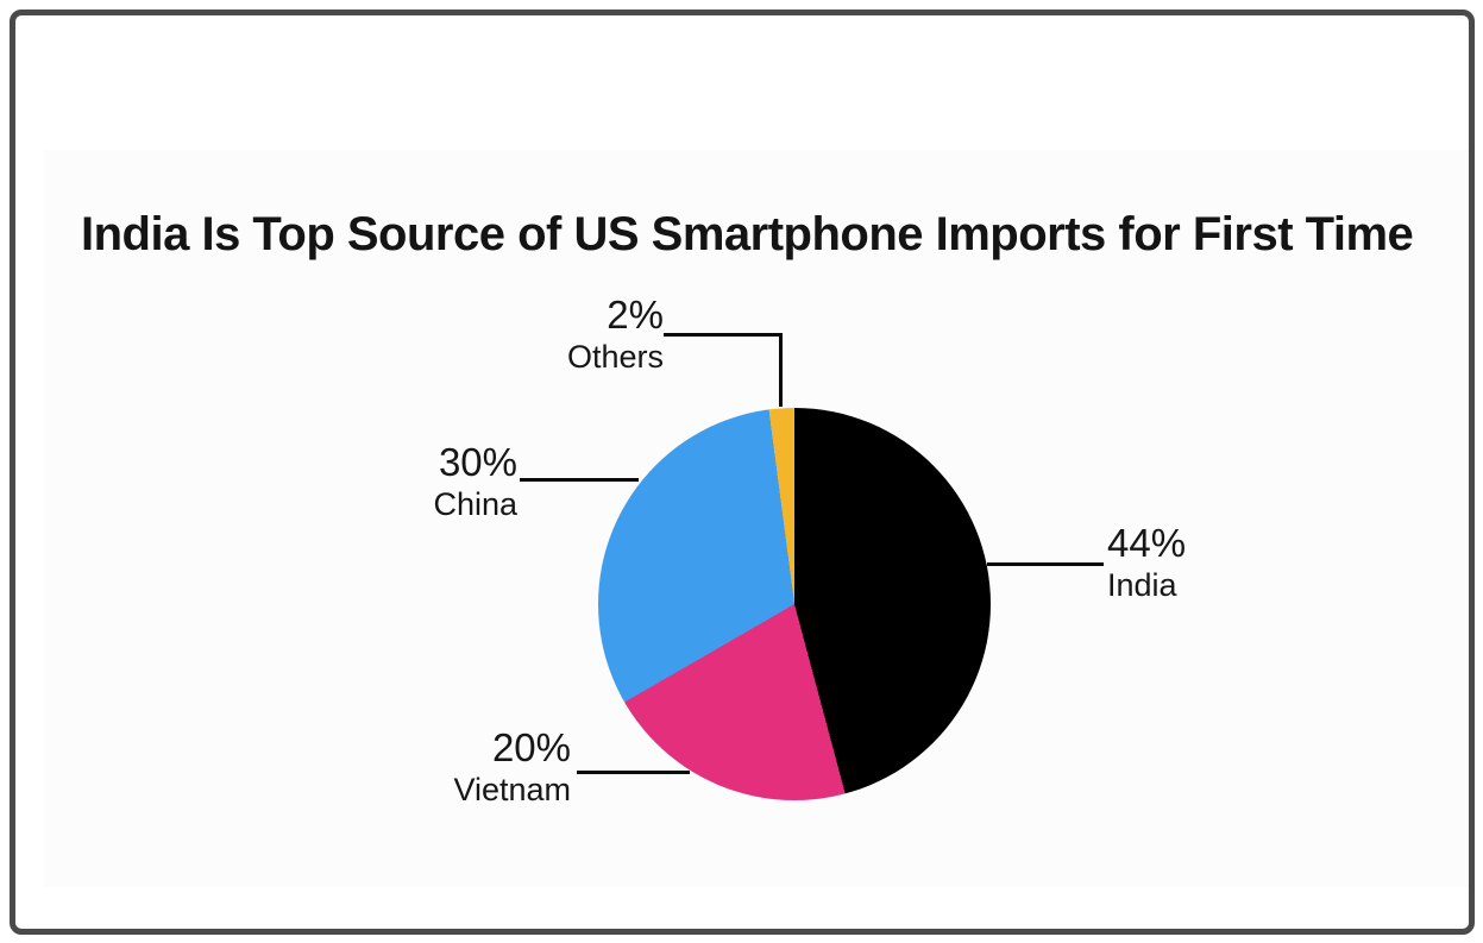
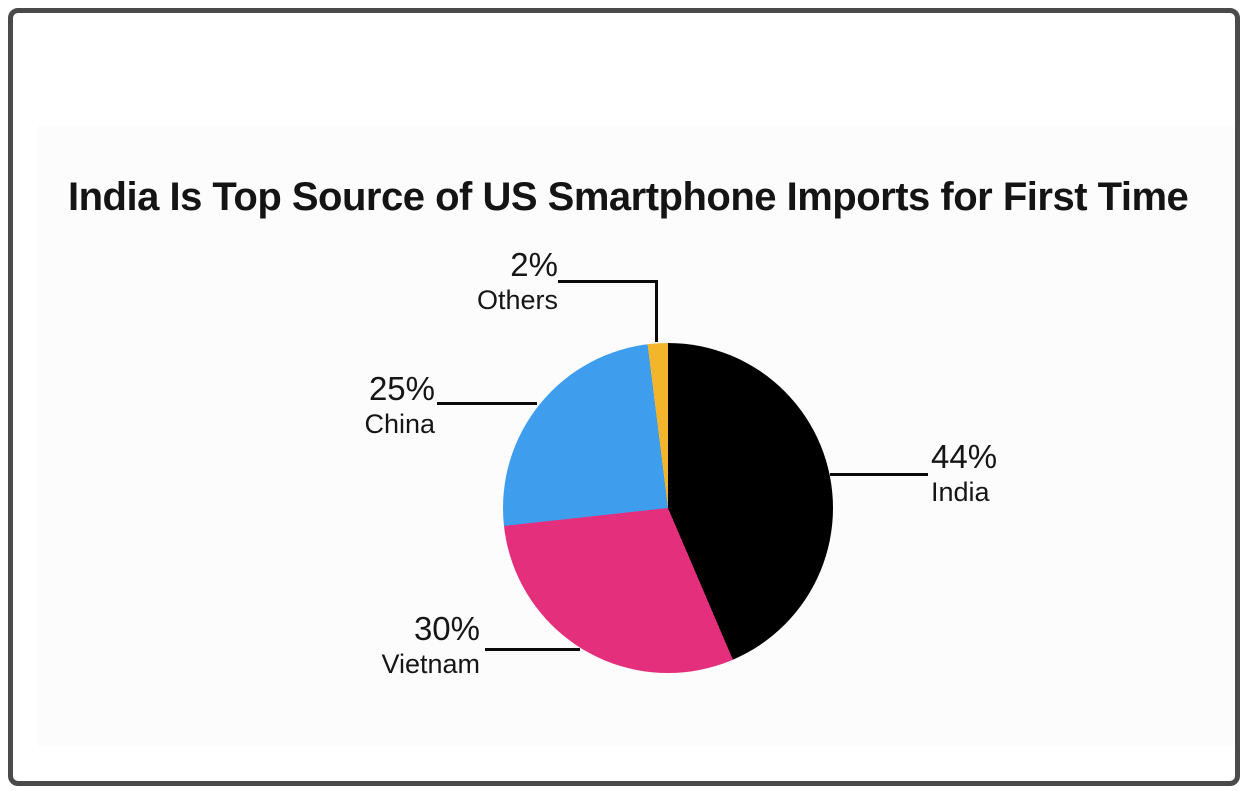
Vietnam: 20% -> 30%
China: 30% -> 25%
